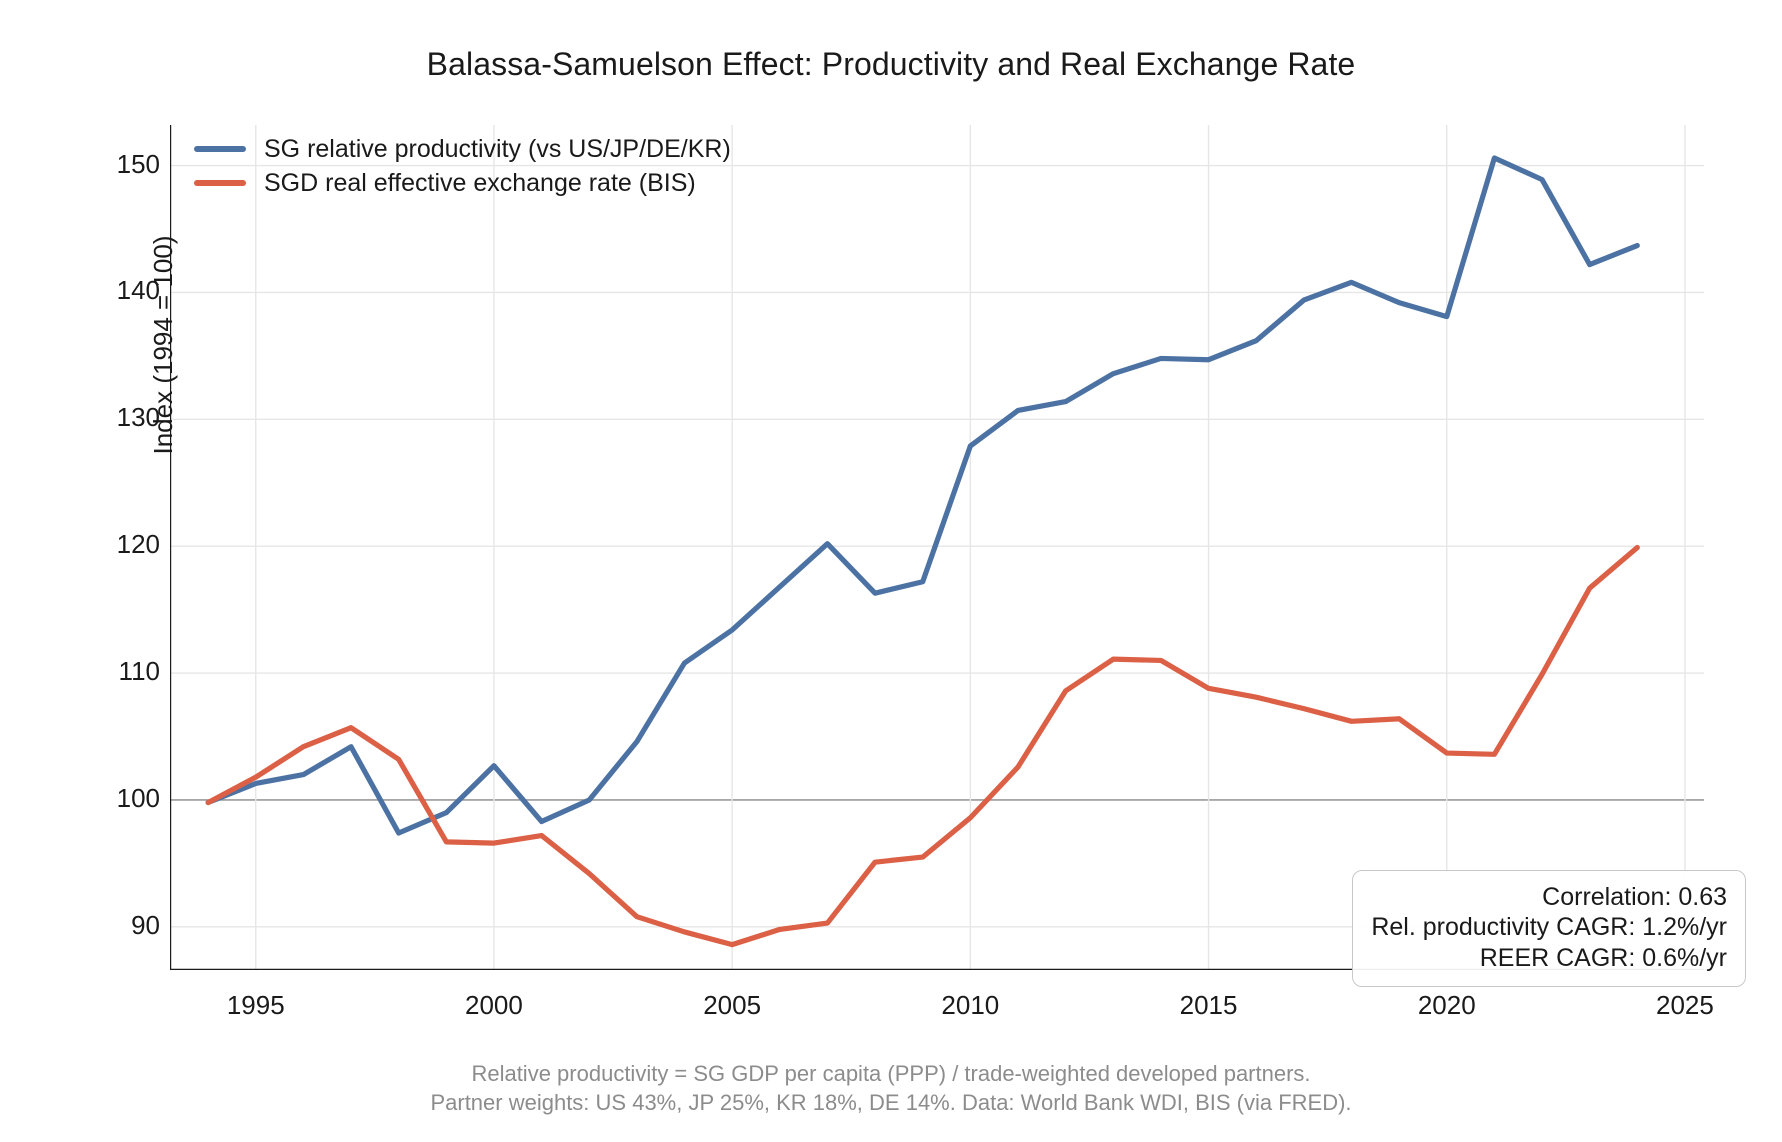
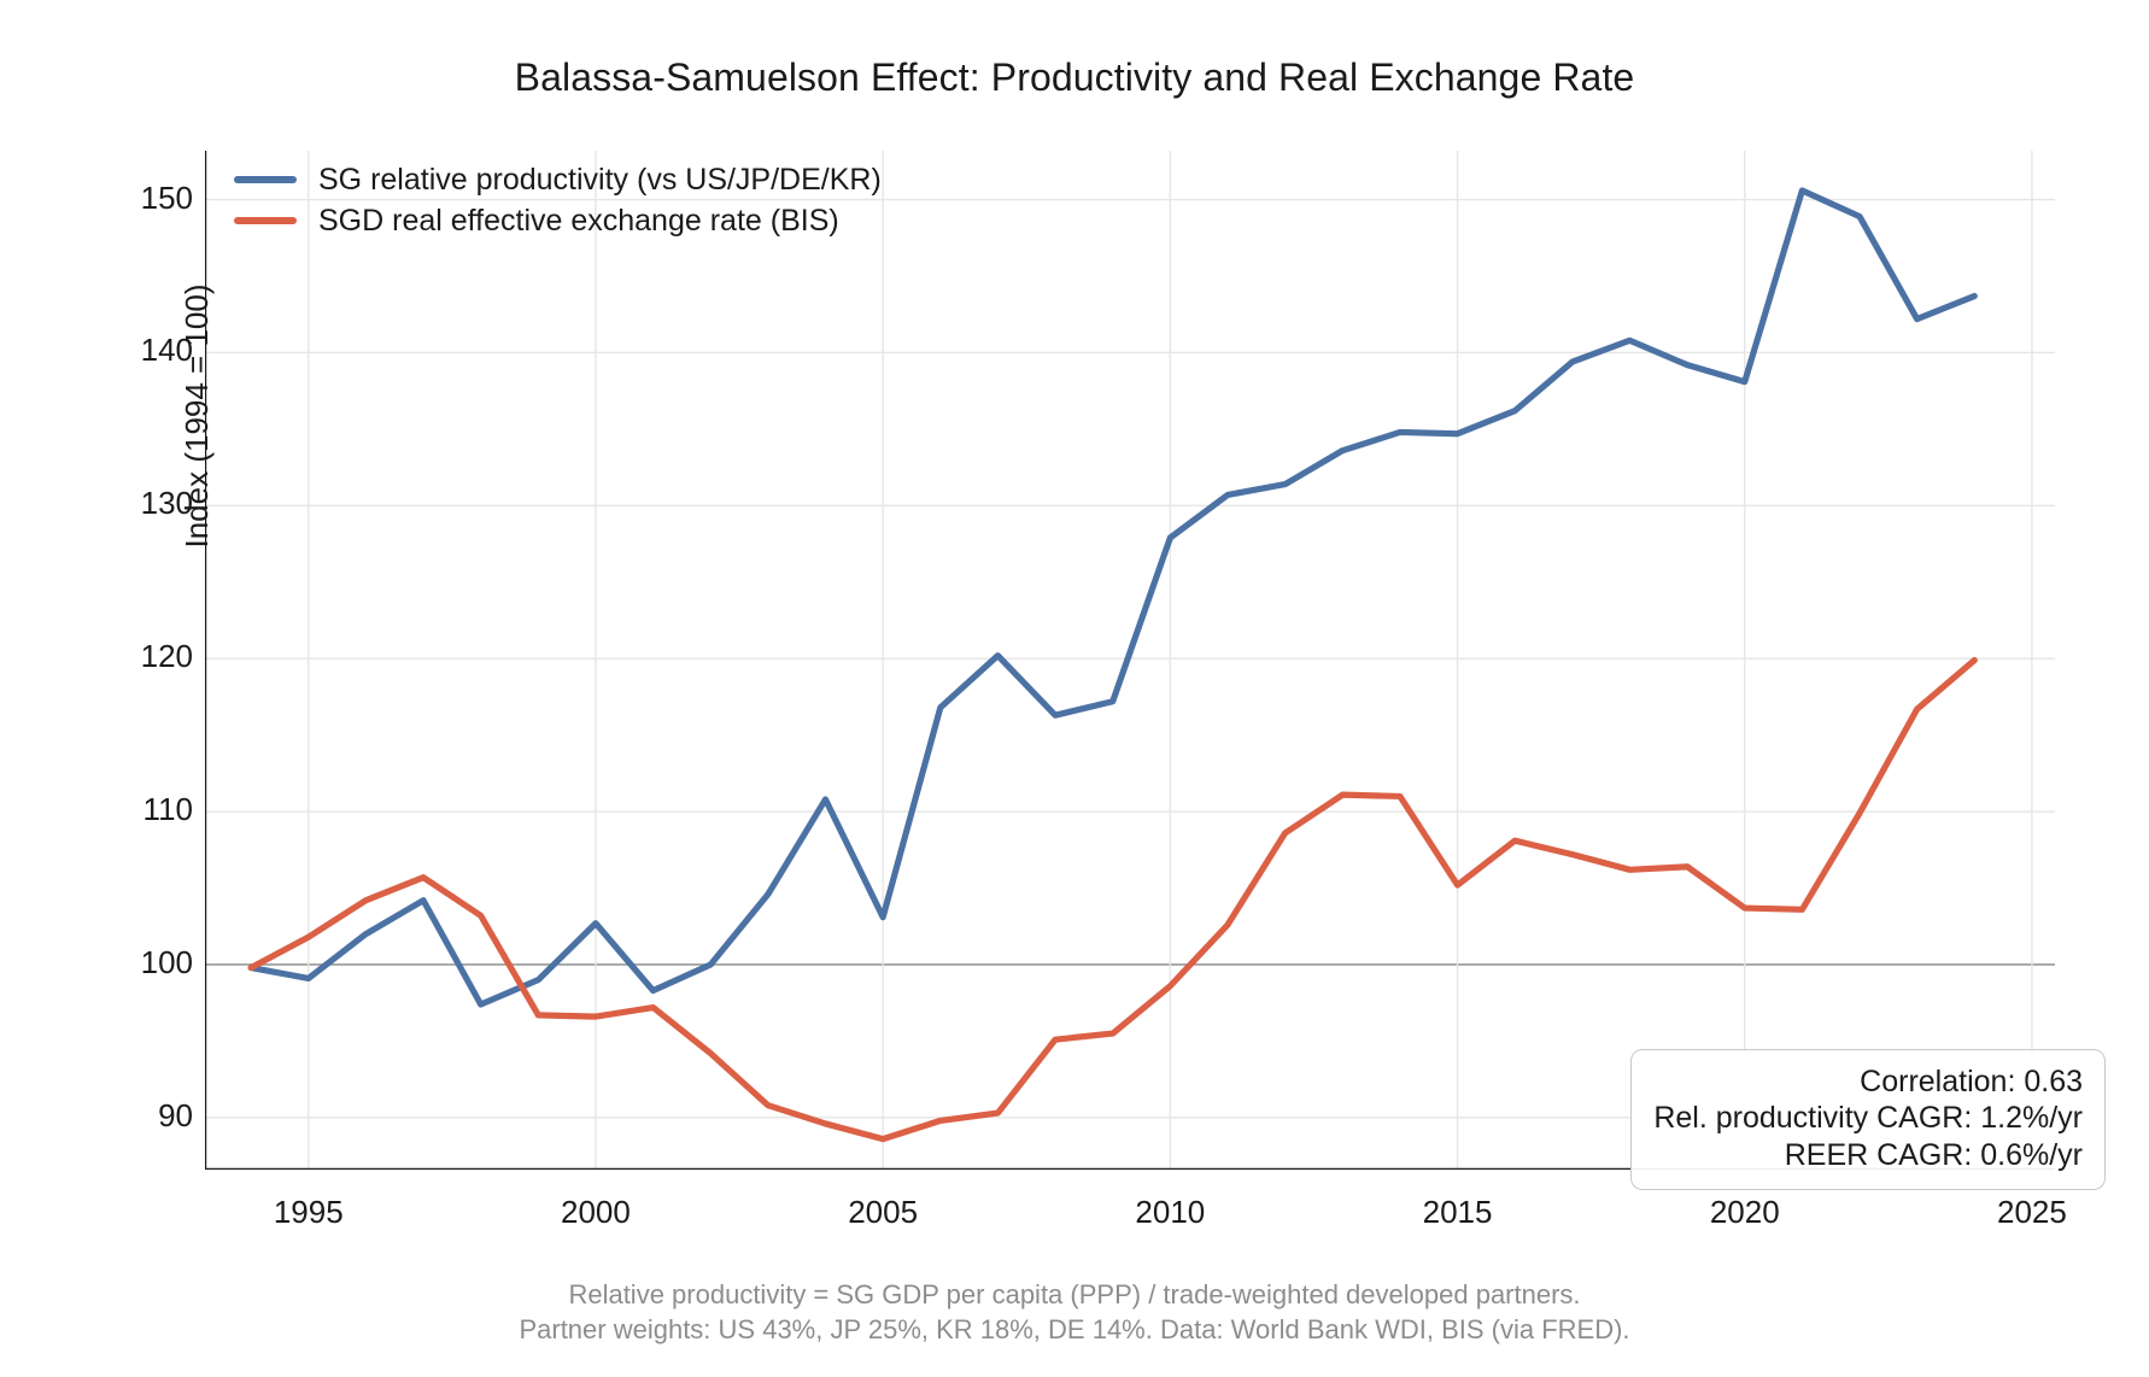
SG relative productivity (vs US/JP/DE/KR)/1995: 101.3 -> 99.1
SG relative productivity (vs US/JP/DE/KR)/2005: 113.4 -> 103.1
SGD real effective exchange rate (BIS)/2015: 108.8 -> 105.2
